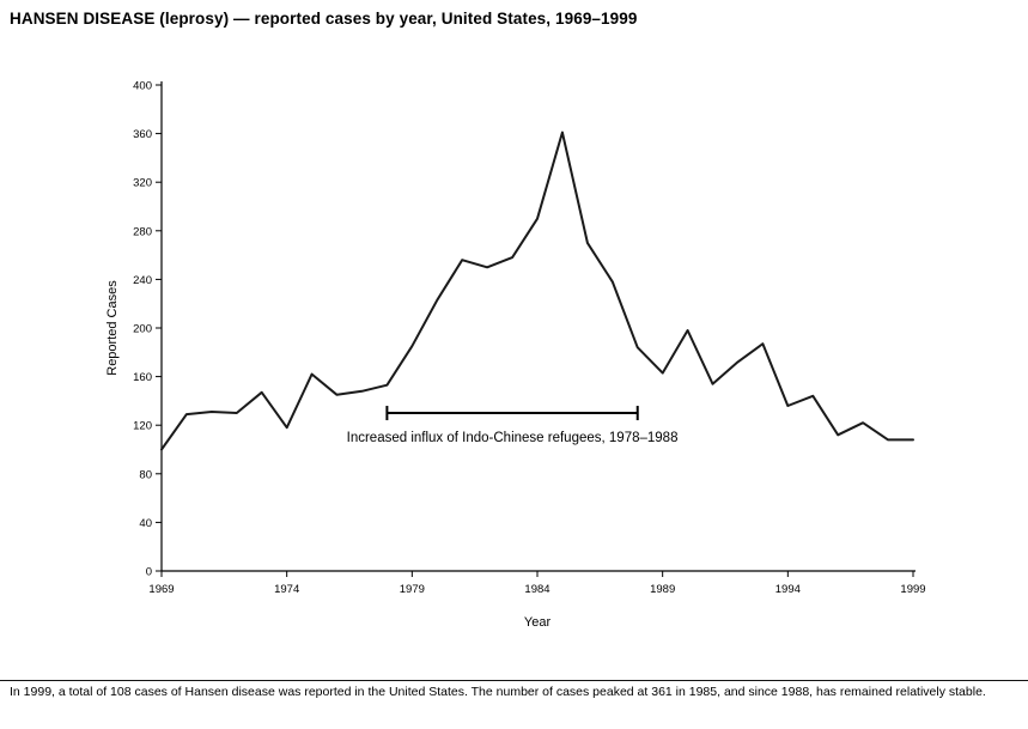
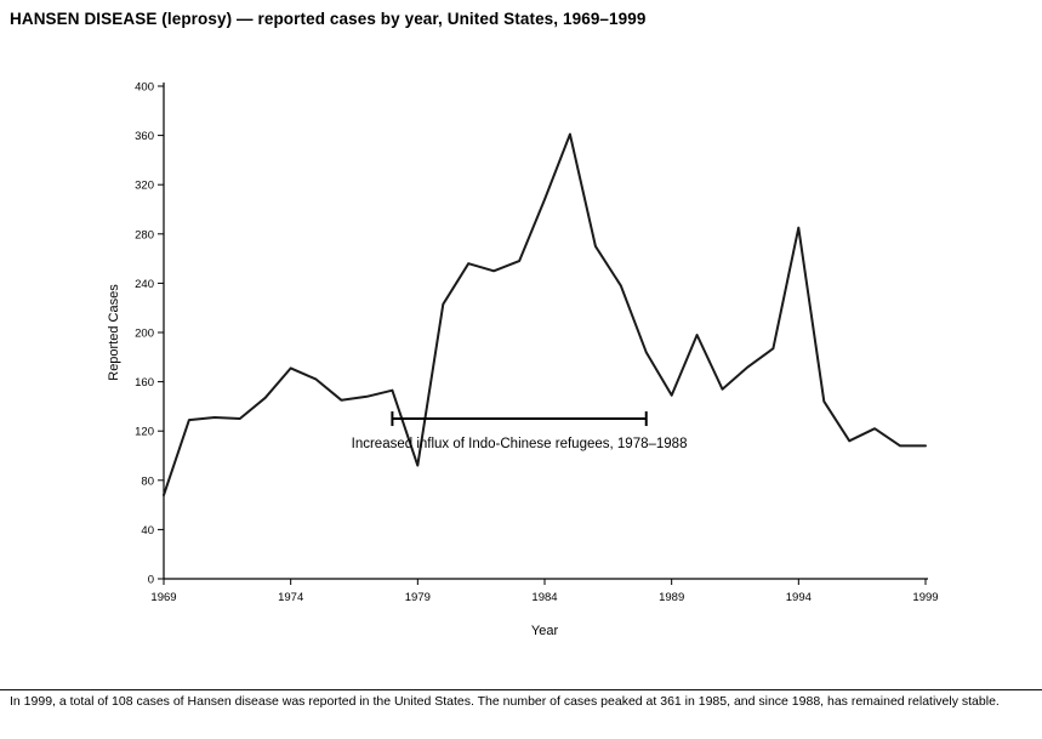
1969: 100 -> 68
1974: 118 -> 171
1979: 185 -> 92
1984: 290 -> 308
1989: 163 -> 149
1994: 136 -> 285
